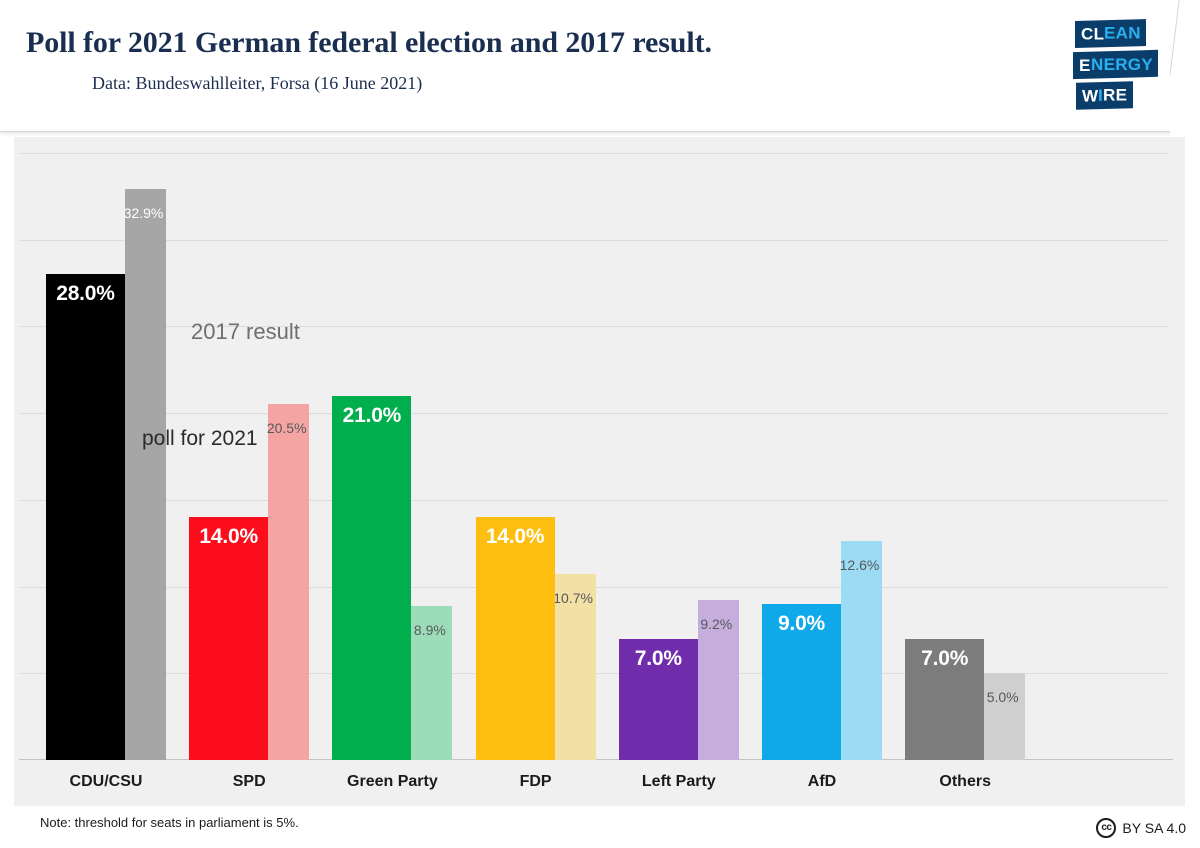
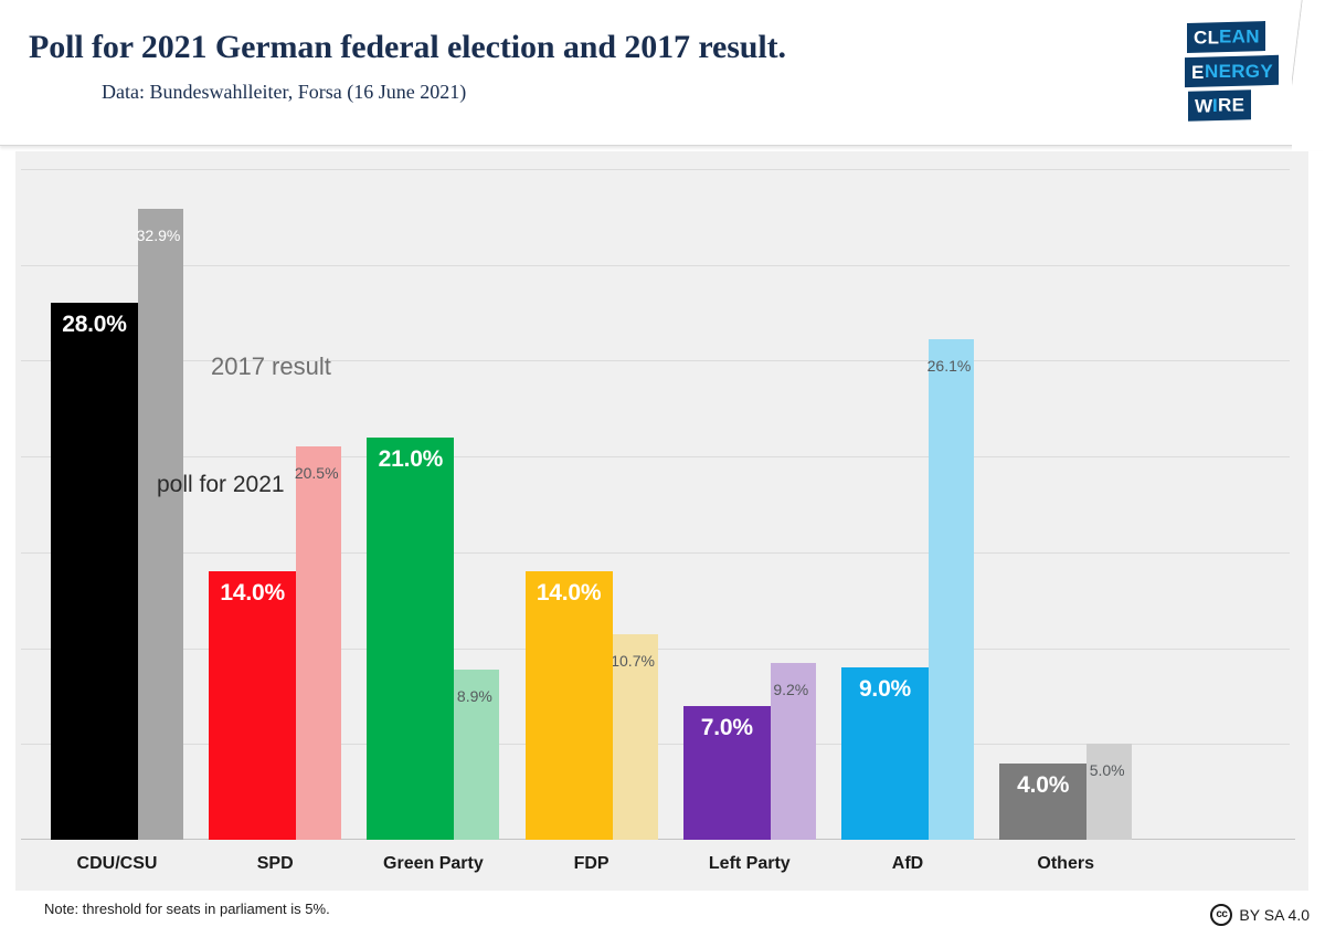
2017 result/AfD: 12.6% -> 26.1%
poll for 2021/Others: 7.0% -> 4.0%
